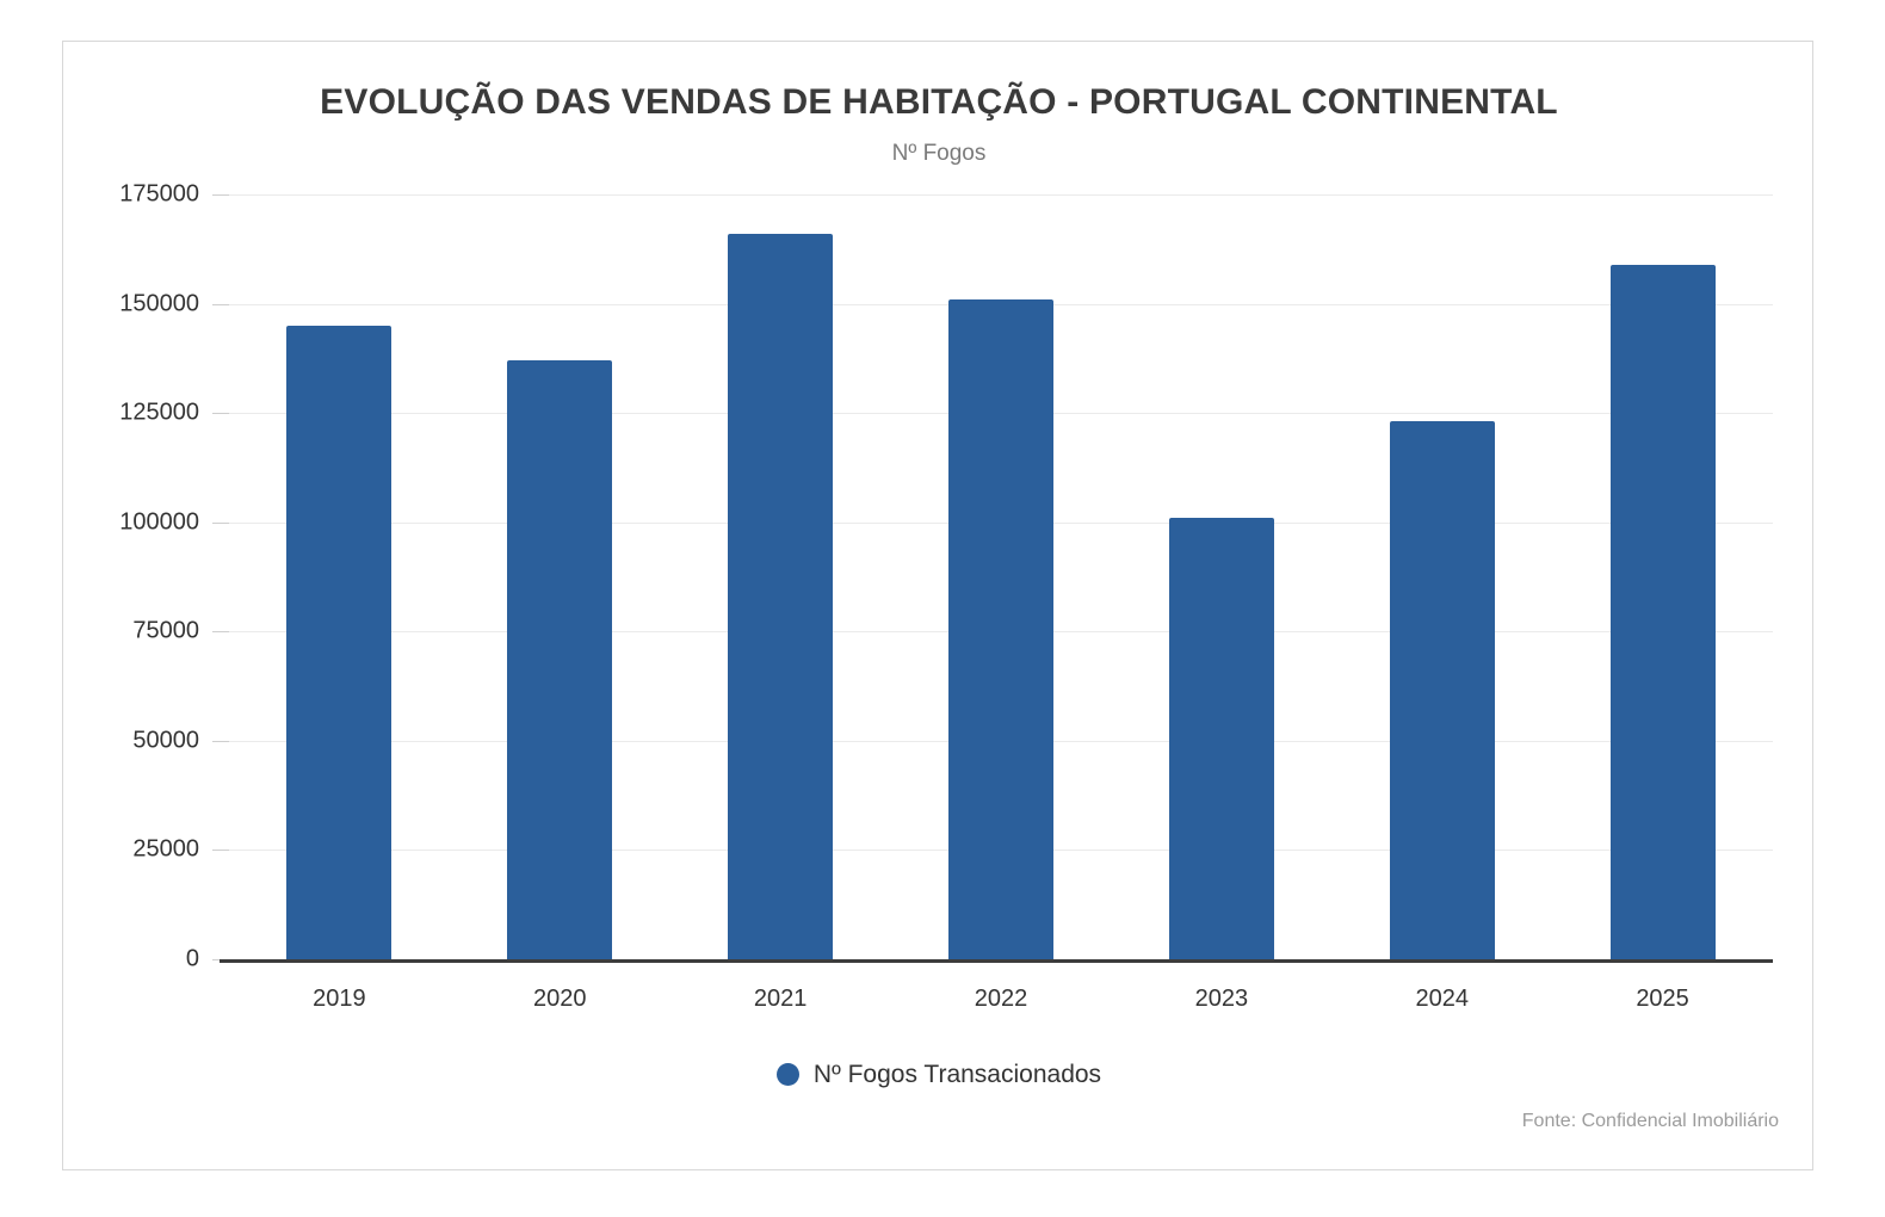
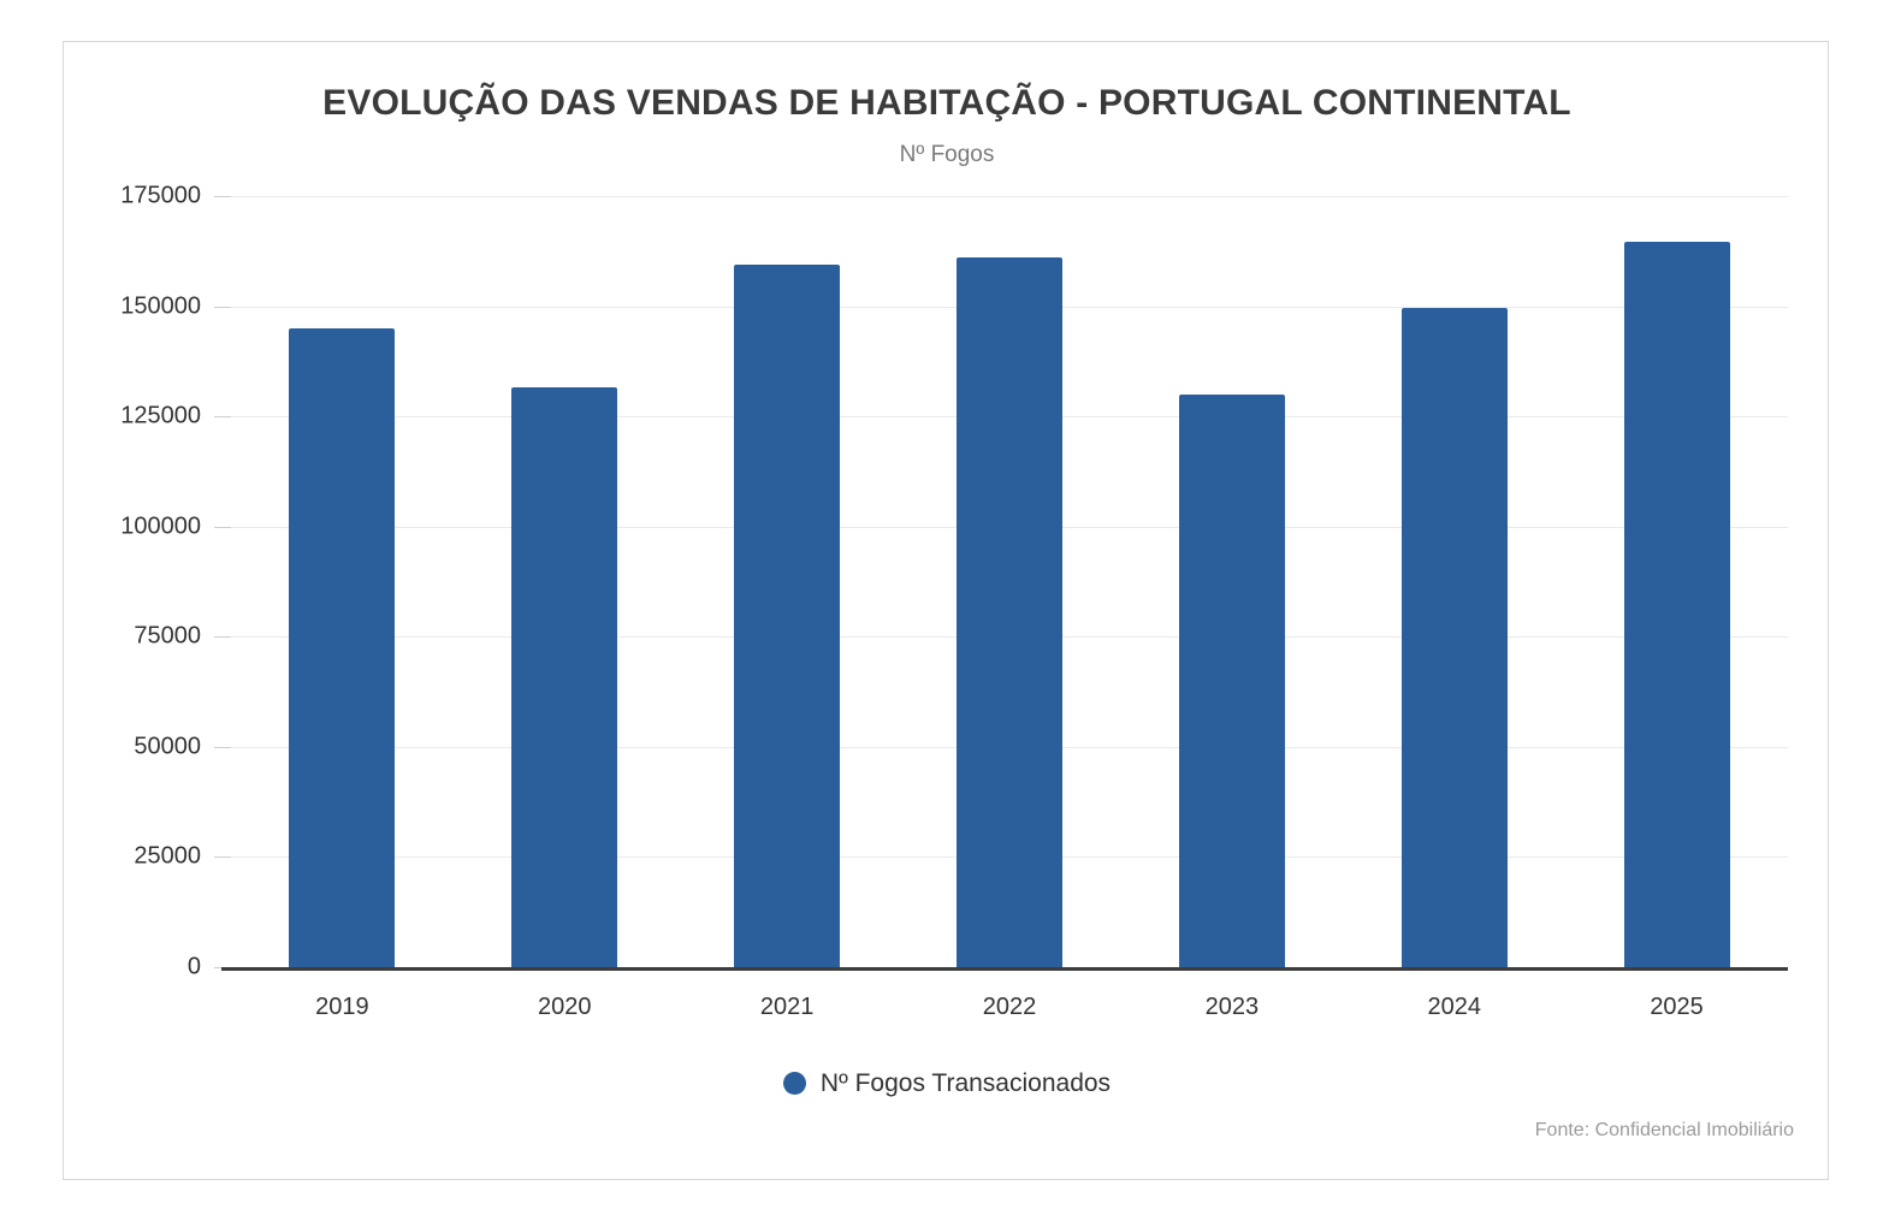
2020: 137000 -> 132000
2021: 166000 -> 160000
2022: 151000 -> 161000
2023: 101000 -> 130000
2024: 123000 -> 150000
2025: 159000 -> 164000
